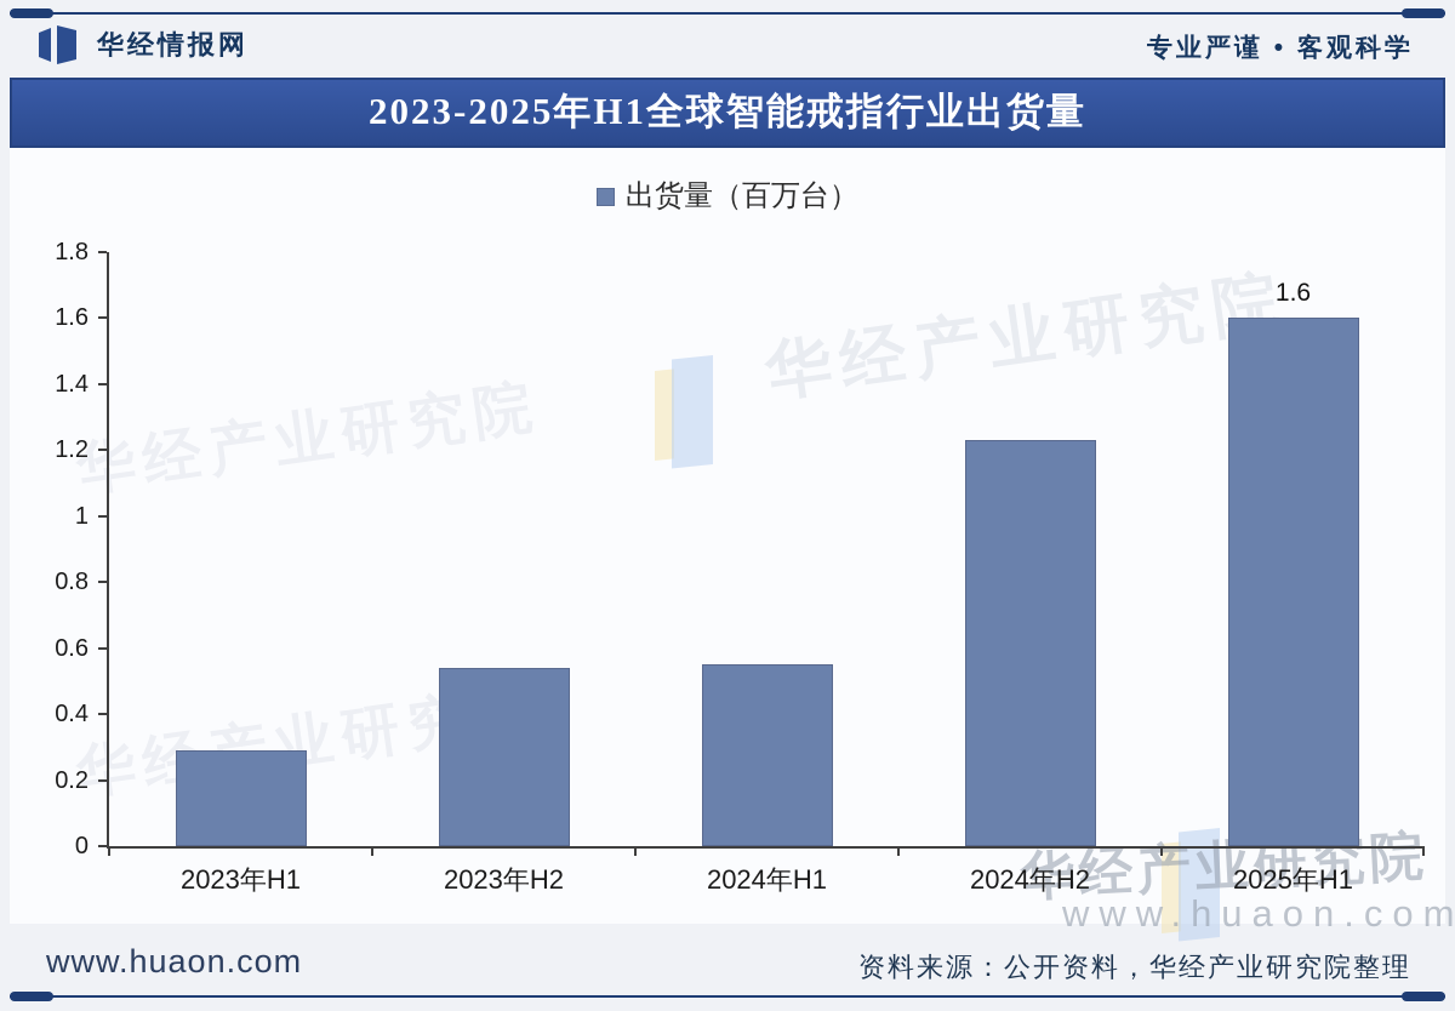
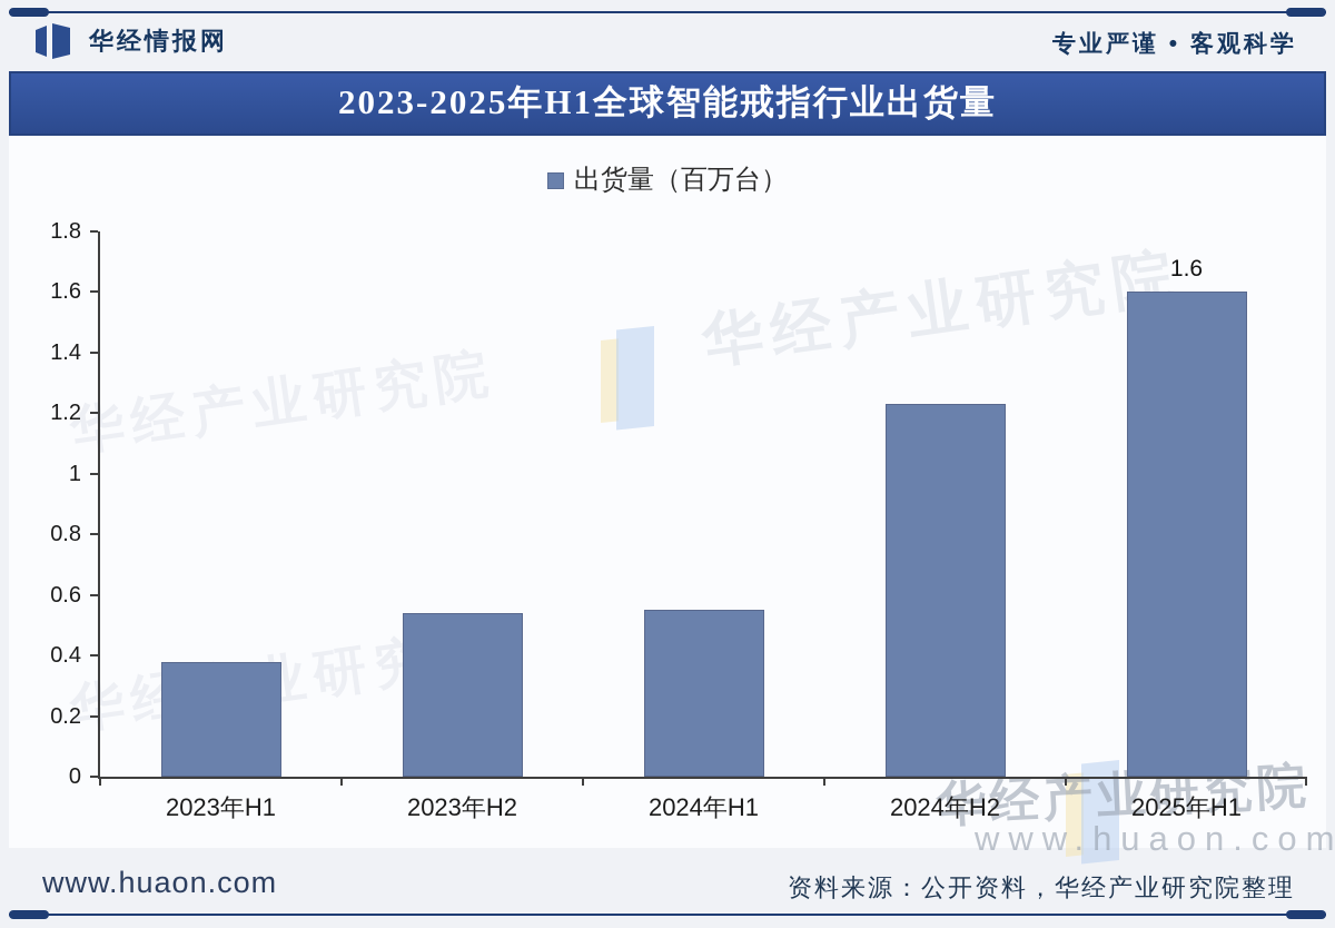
2023年H1: 0.29 -> 0.38
